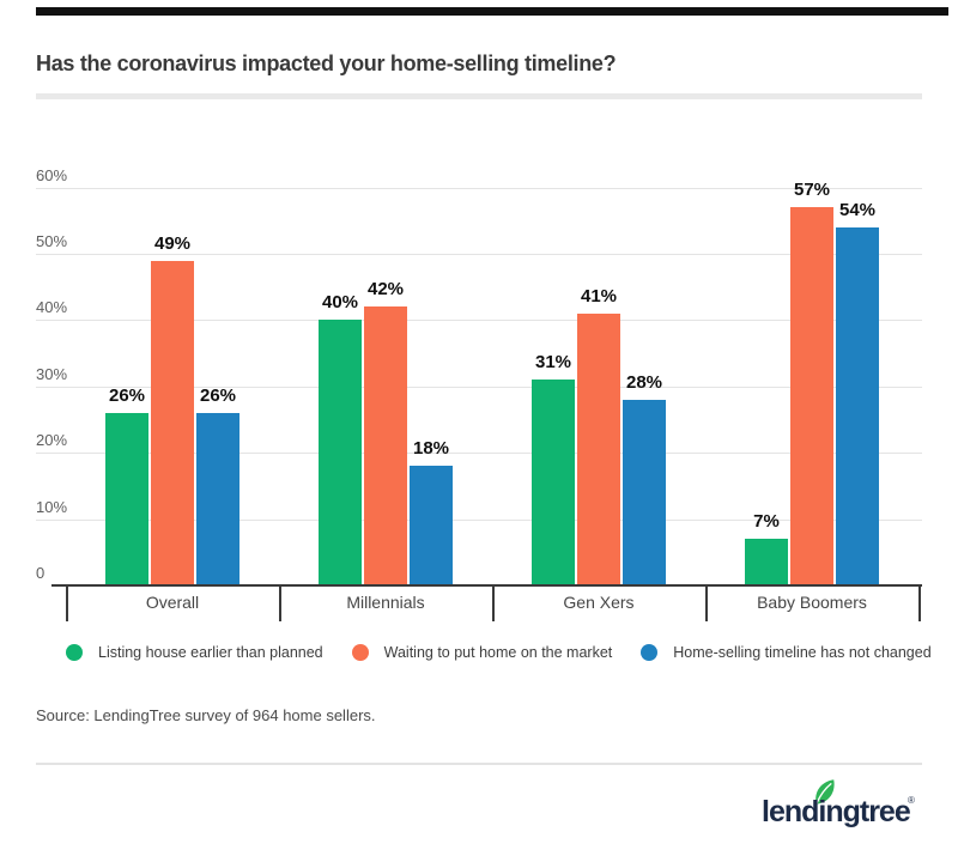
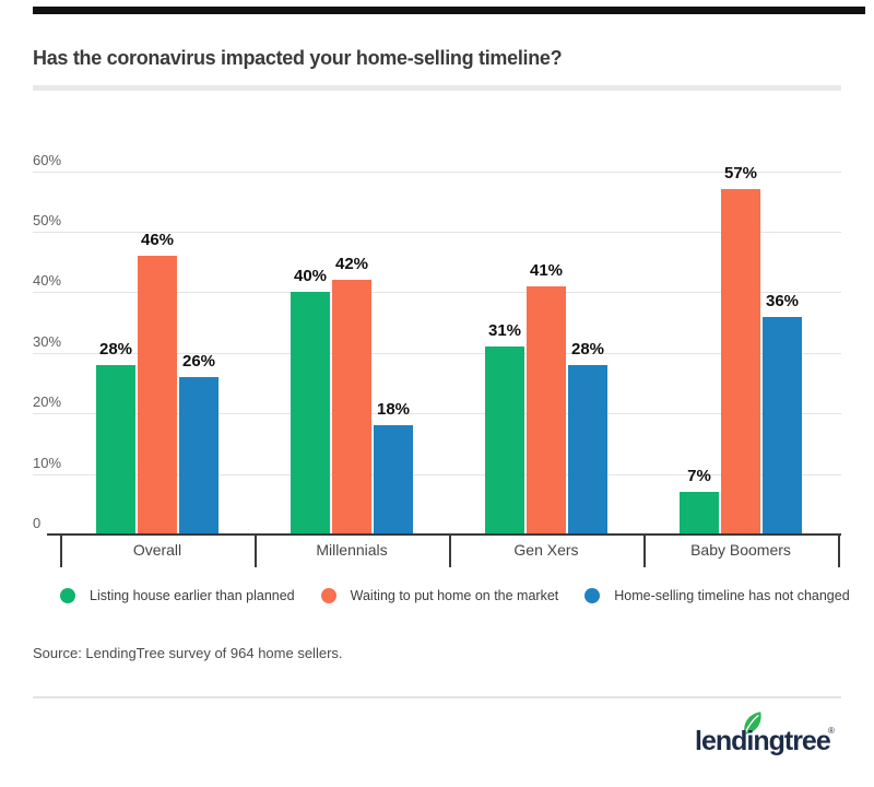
Listing house earlier than planned/Overall: 26% -> 28%
Waiting to put home on the market/Overall: 49% -> 46%
Home-selling timeline has not changed/Baby Boomers: 54% -> 36%
